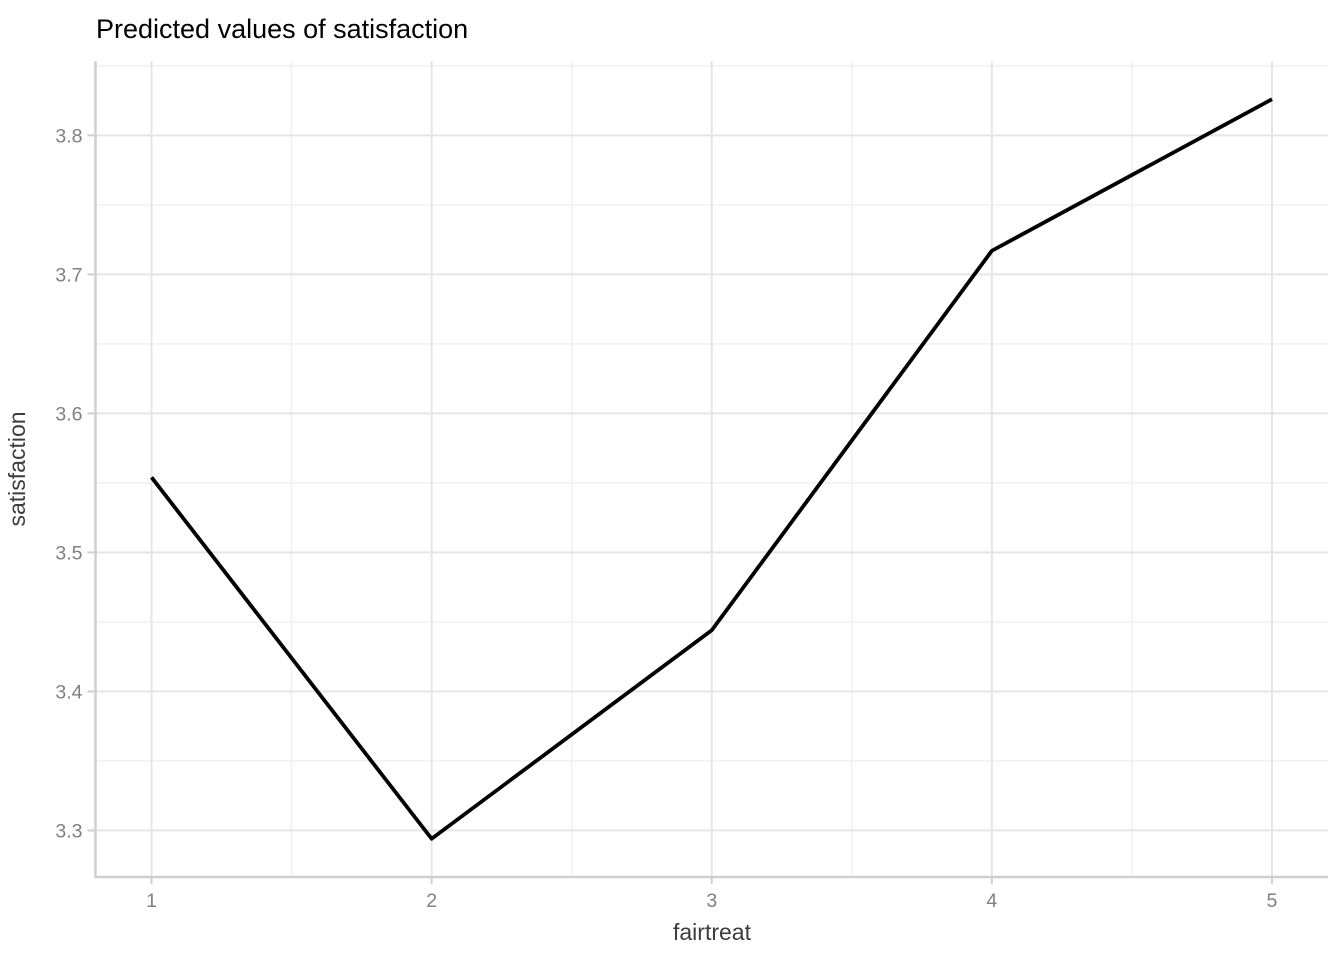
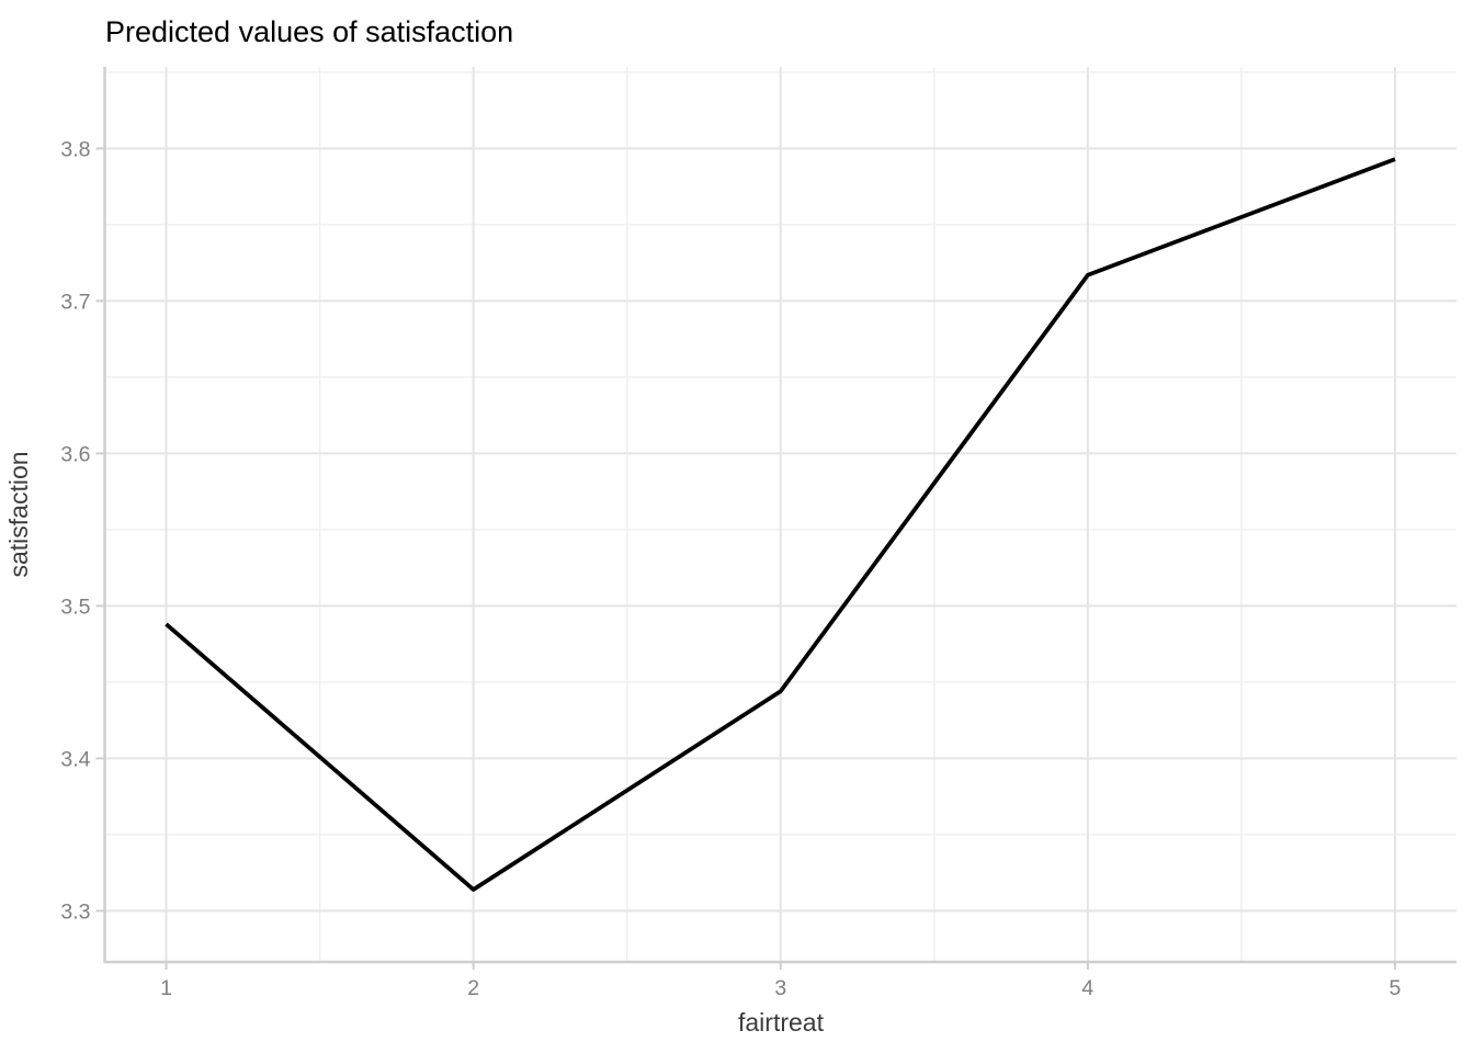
1: 3.554 -> 3.488
2: 3.294 -> 3.314
5: 3.826 -> 3.793
